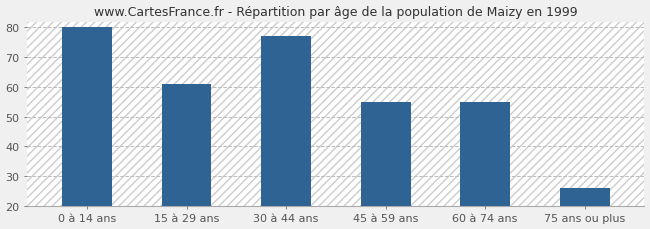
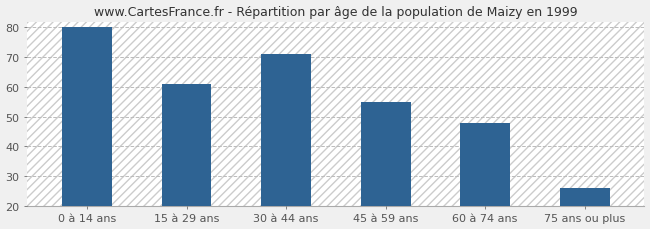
30 à 44 ans: 77 -> 71
60 à 74 ans: 55 -> 48
